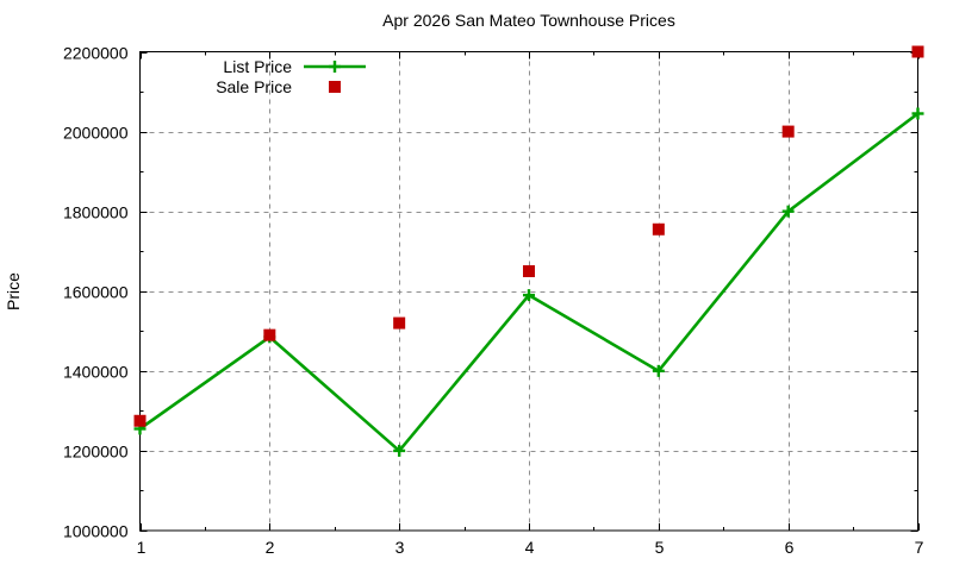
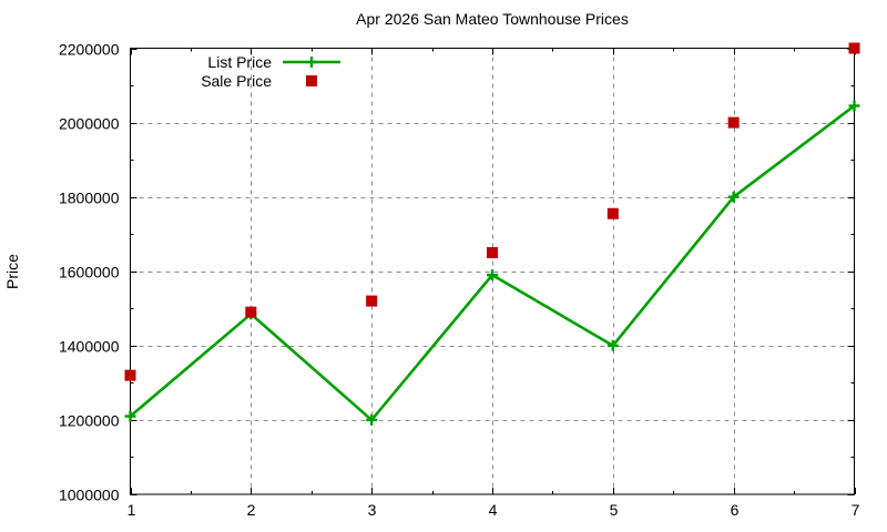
List Price/1: 1260000 -> 1210000
Sale Price/1: 1280000 -> 1320000
